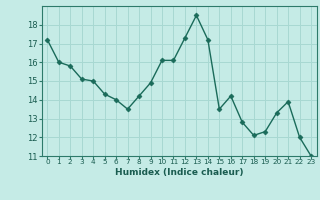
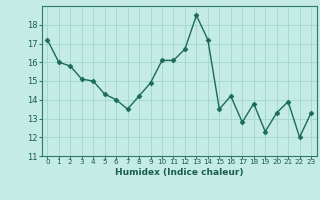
12: 17.3 -> 16.7
18: 12.1 -> 13.8
23: 11.0 -> 13.3
